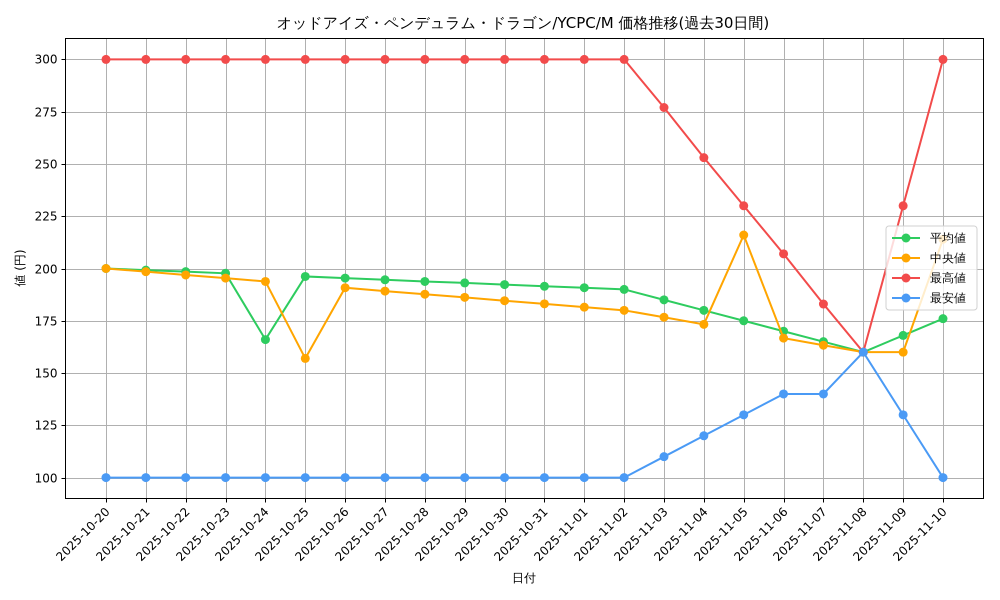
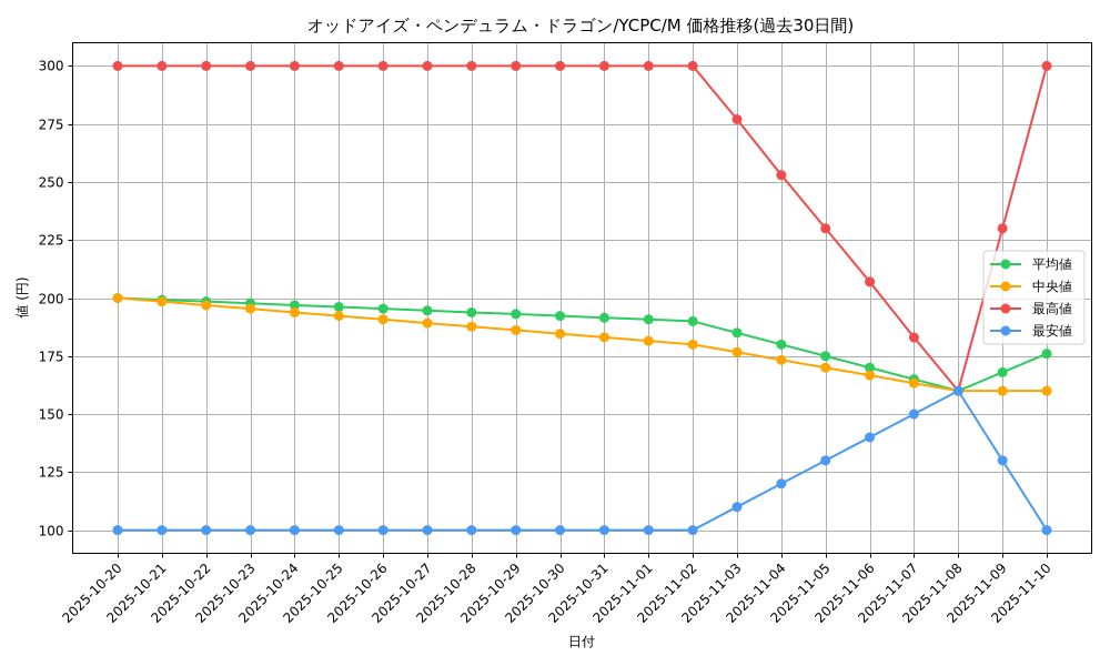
平均値/2025-10-24: 166 -> 197
中央値/2025-10-25: 157 -> 192
中央値/2025-11-05: 216 -> 170
最安値/2025-11-07: 140 -> 150
中央値/2025-11-10: 214 -> 160
